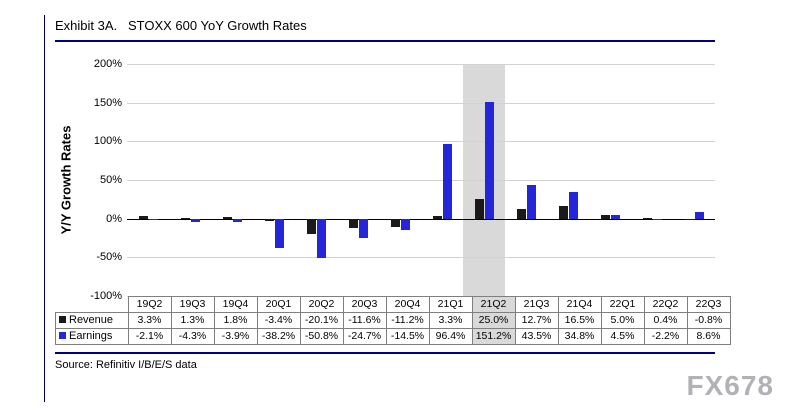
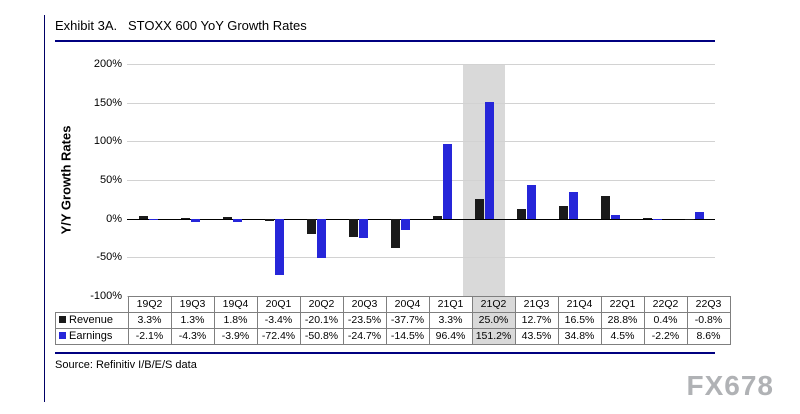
Earnings/20Q1: -38.2% -> -72.4%
Revenue/20Q3: -11.6% -> -23.5%
Revenue/20Q4: -11.2% -> -37.7%
Revenue/22Q1: 5.0% -> 28.8%
